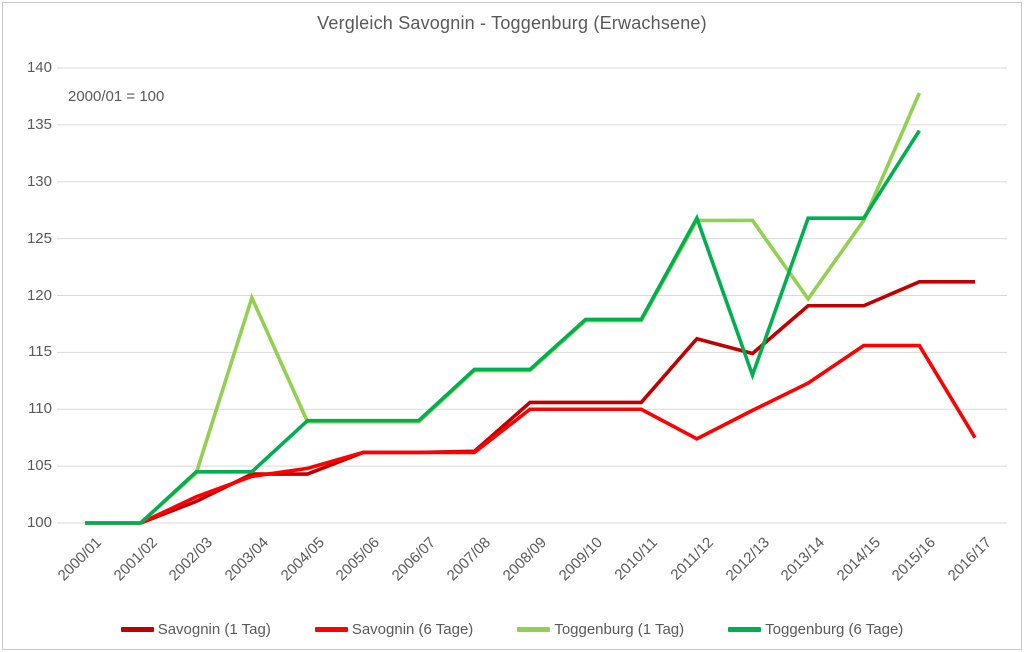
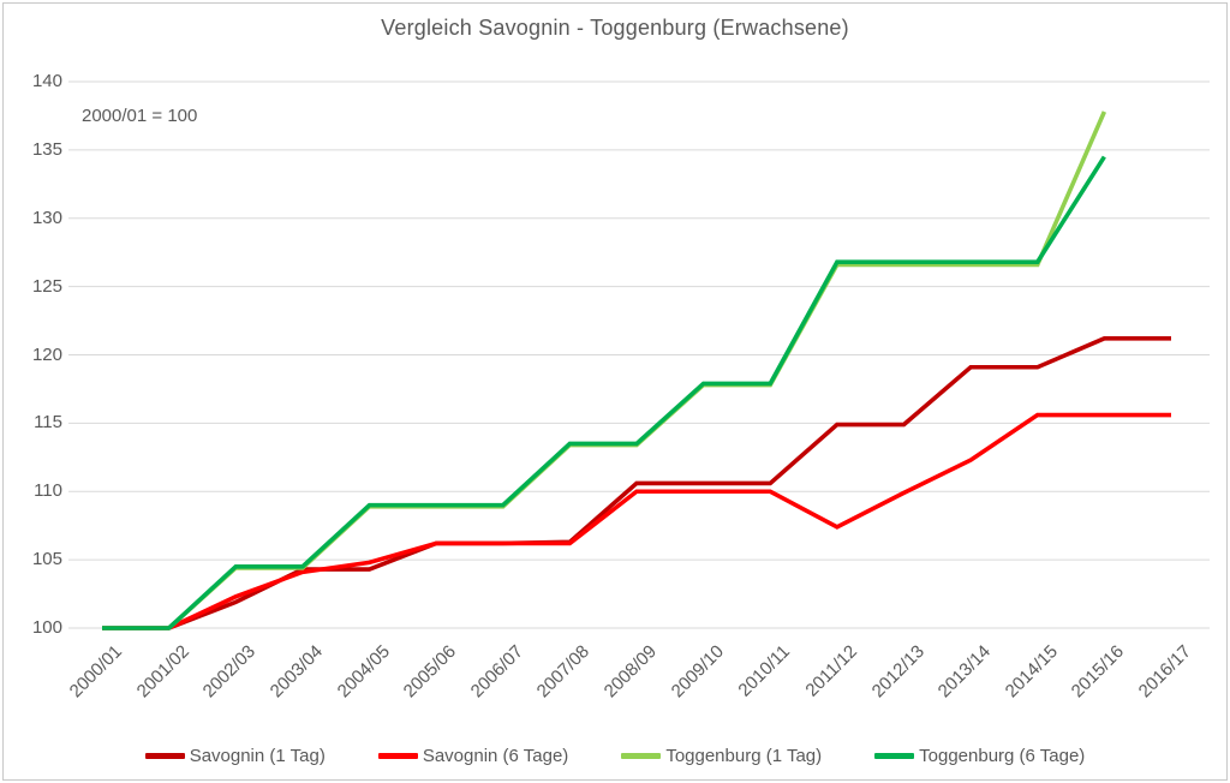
Toggenburg (1 Tag)/2003/04: 119.8 -> 104.4
Savognin (1 Tag)/2011/12: 116.2 -> 114.9
Toggenburg (6 Tage)/2012/13: 113.0 -> 126.8
Toggenburg (1 Tag)/2013/14: 119.7 -> 126.6
Savognin (6 Tage)/2016/17: 107.5 -> 115.6
